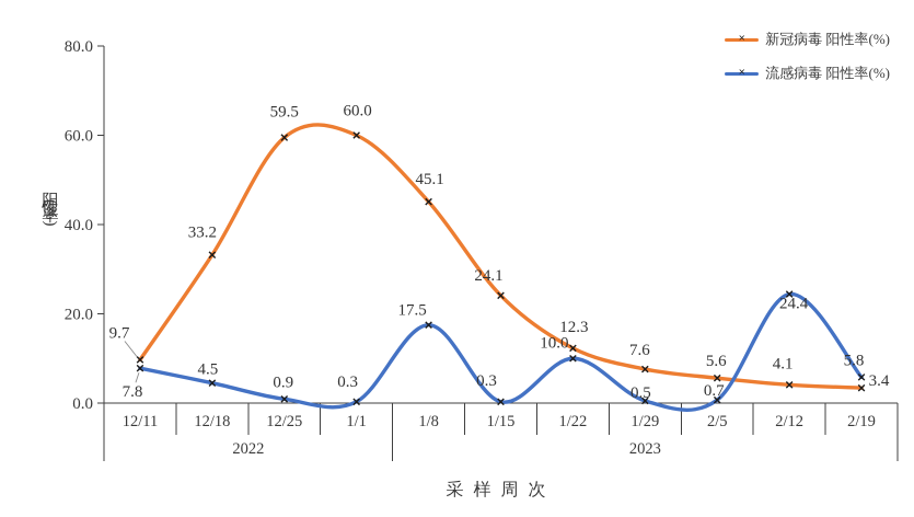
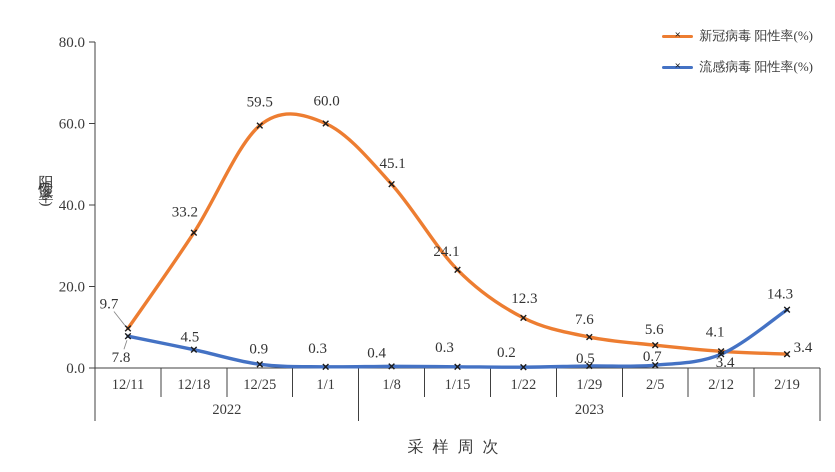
流感病毒 阳性率(%)/1/8: 17.5 -> 0.4
流感病毒 阳性率(%)/1/22: 10.0 -> 0.2
流感病毒 阳性率(%)/2/12: 24.4 -> 3.4
流感病毒 阳性率(%)/2/19: 5.8 -> 14.3
